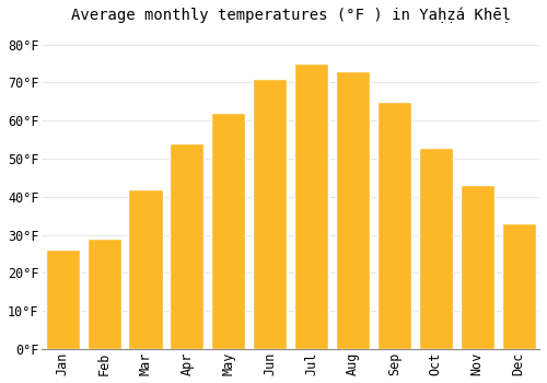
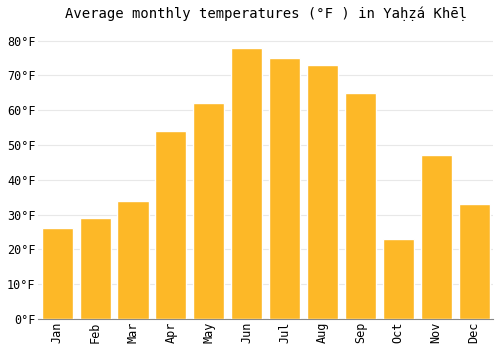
Mar: 42°F -> 34°F
Jun: 71°F -> 78°F
Oct: 53°F -> 23°F
Nov: 43°F -> 47°F
